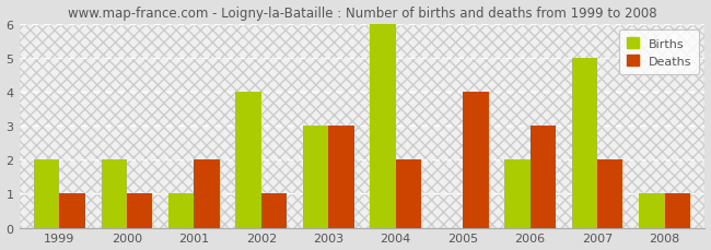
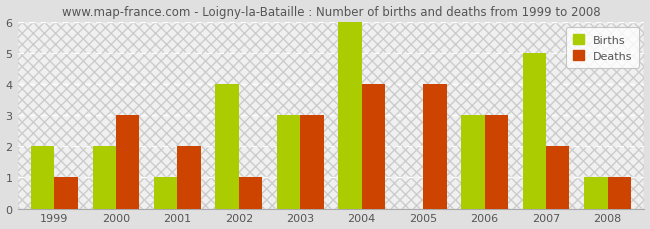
Deaths/2000: 1 -> 3
Deaths/2004: 2 -> 4
Births/2006: 2 -> 3
